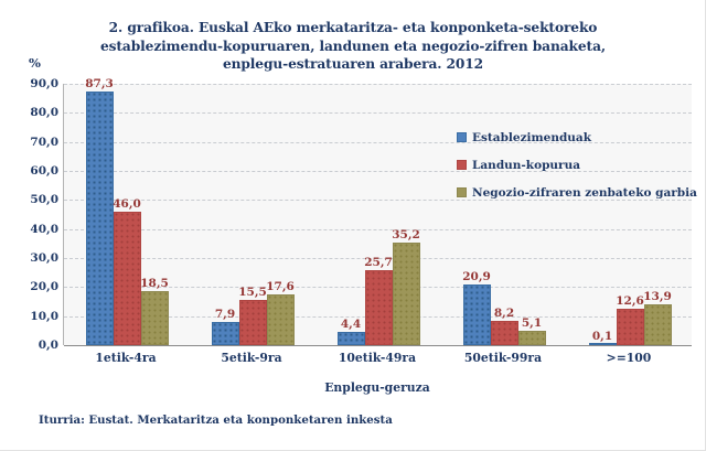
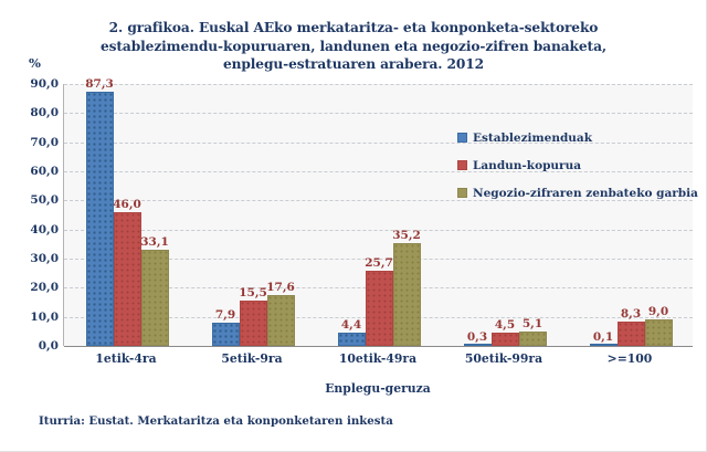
Negozio-zifraren zenbateko garbia/1etik-4ra: 18,5 -> 33,1
Establezimenduak/50etik-99ra: 20,9 -> 0,3
Landun-kopurua/50etik-99ra: 8,2 -> 4,5
Landun-kopurua/>=100: 12,6 -> 8,3
Negozio-zifraren zenbateko garbia/>=100: 13,9 -> 9,0
